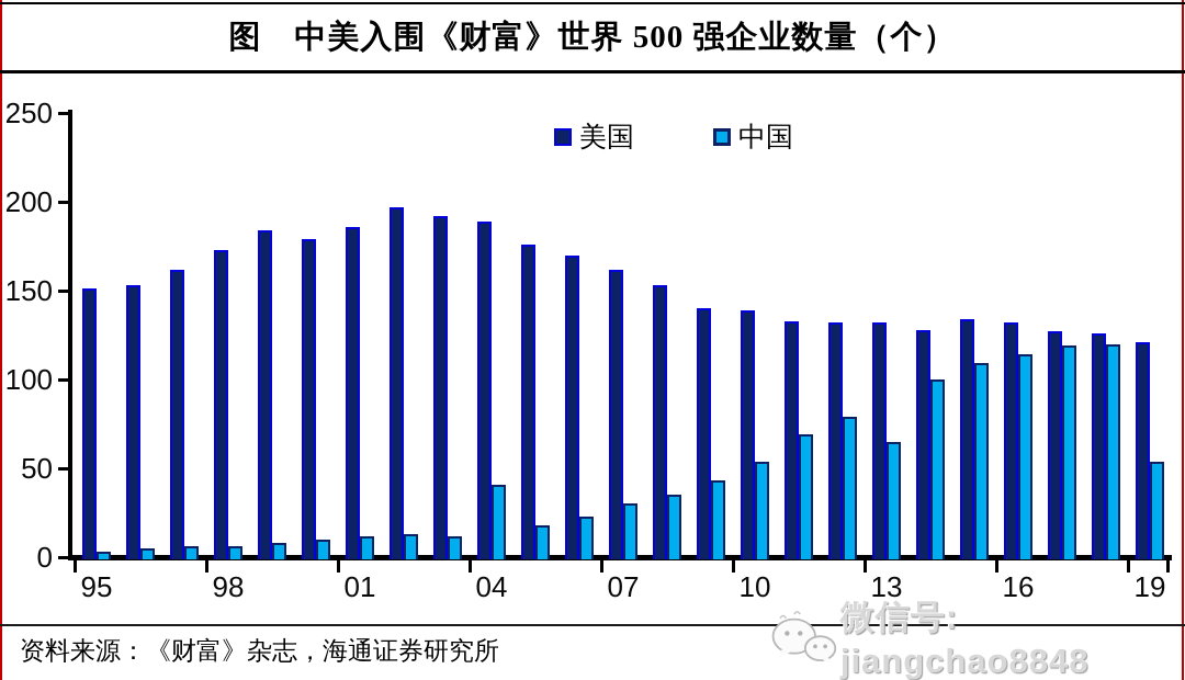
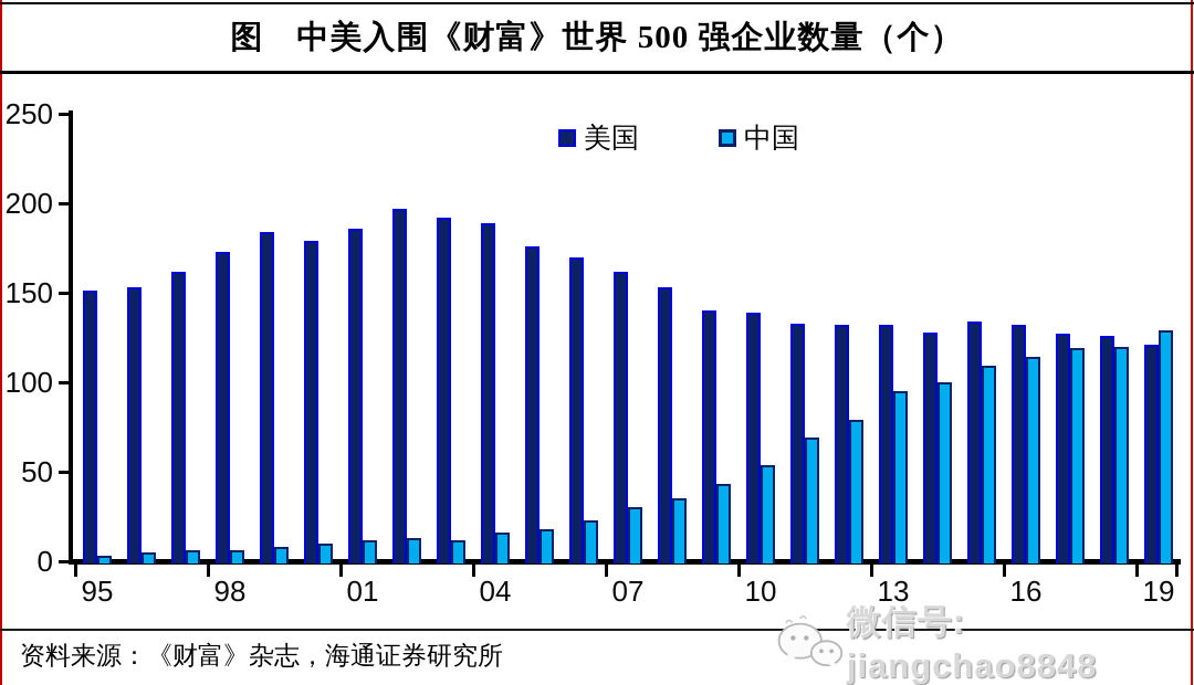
中国/04: 41 -> 16
中国/13: 65 -> 95
中国/19: 54 -> 129
